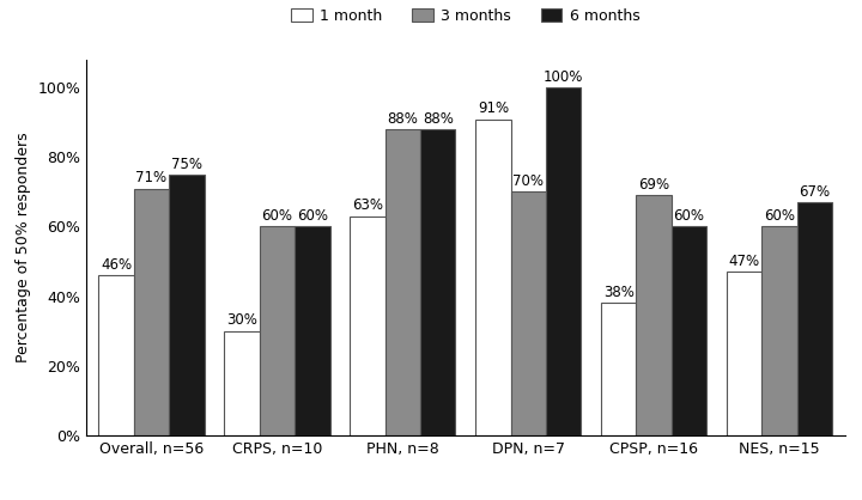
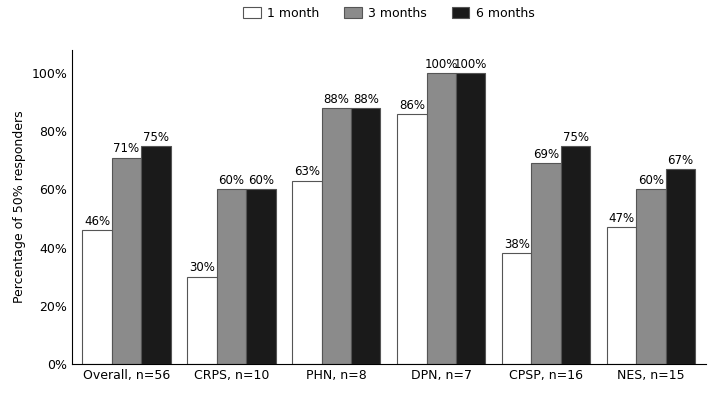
1 month/DPN, n=7: 91% -> 86%
3 months/DPN, n=7: 70% -> 100%
6 months/CPSP, n=16: 60% -> 75%
